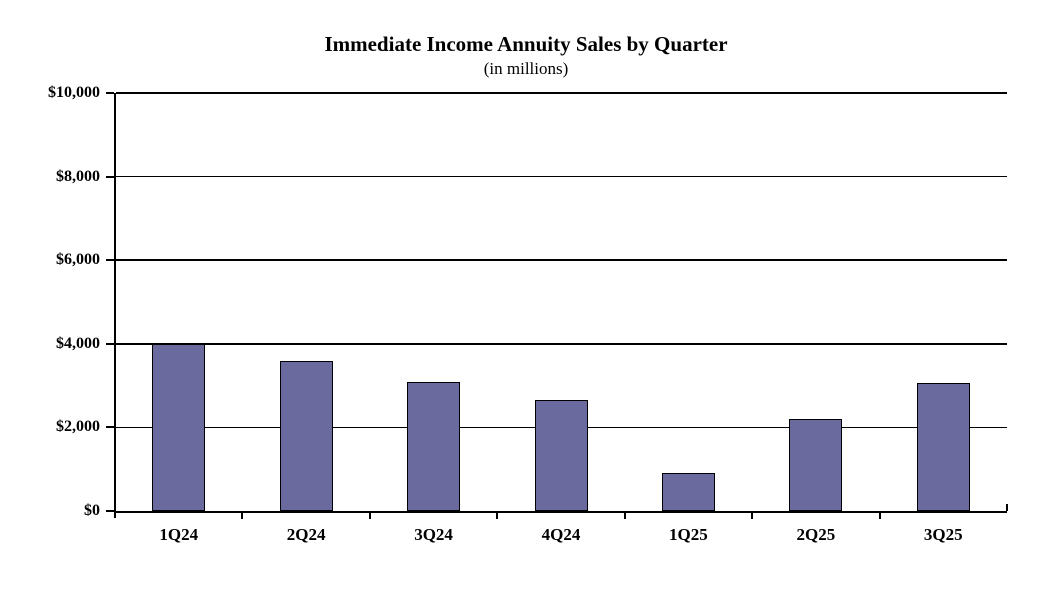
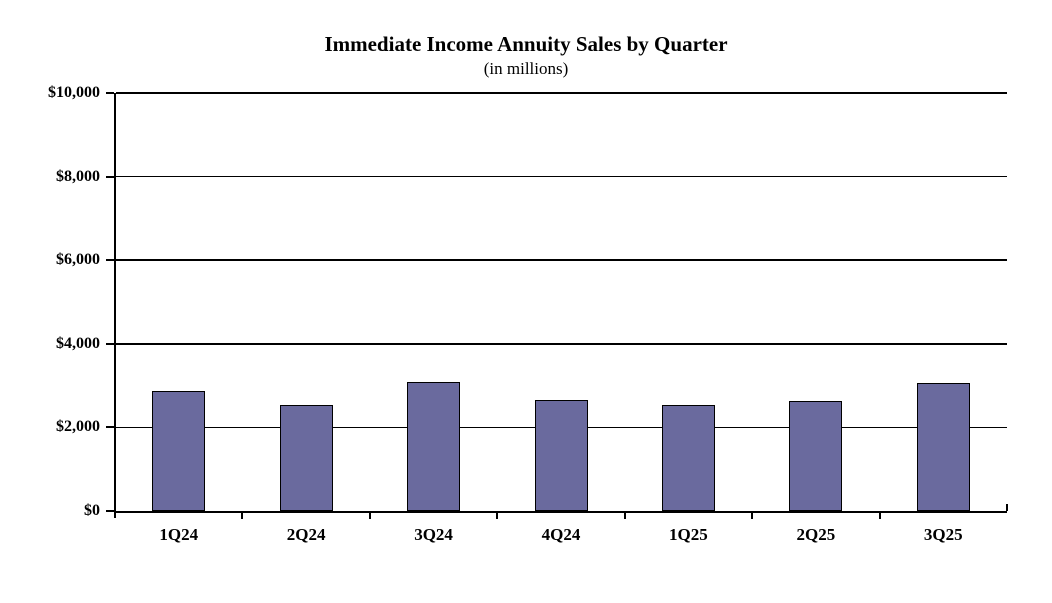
1Q24: $4000 -> $2900
2Q24: $3600 -> $2500
1Q25: $900 -> $2500
2Q25: $2200 -> $2600
